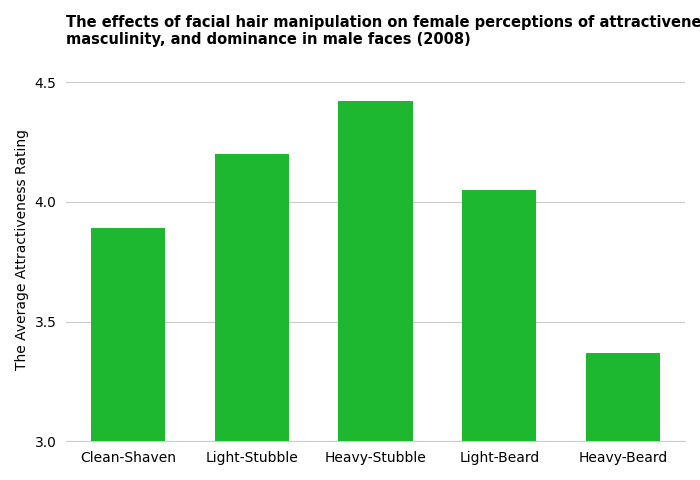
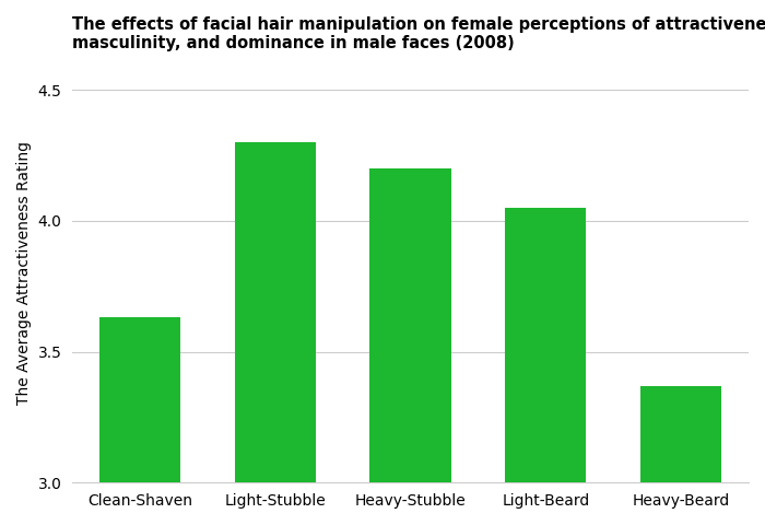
Clean-Shaven: 3.89 -> 3.63
Light-Stubble: 4.20 -> 4.30
Heavy-Stubble: 4.42 -> 4.20
